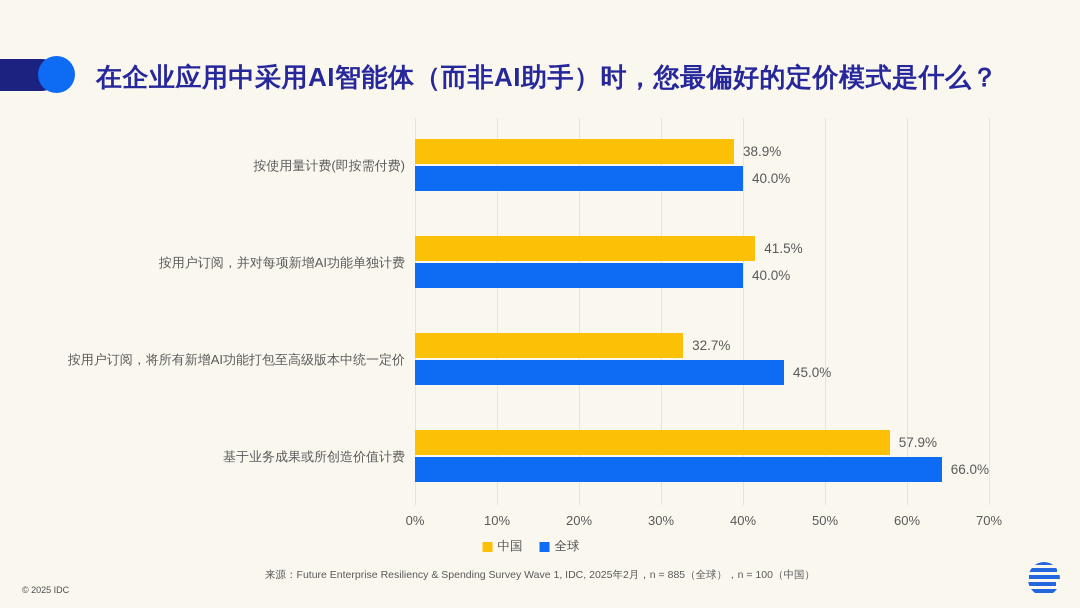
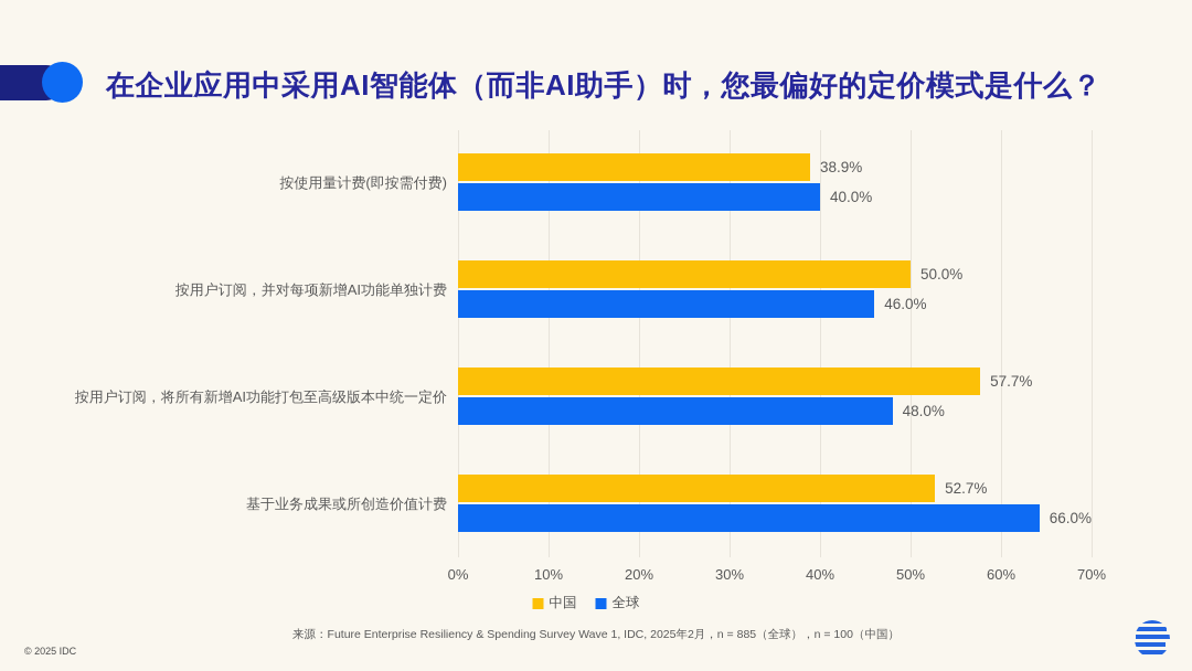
中国/按用户订阅，并对每项新增AI功能单独计费: 41.5% -> 50.0%
全球/按用户订阅，并对每项新增AI功能单独计费: 40.0% -> 46.0%
中国/按用户订阅，将所有新增AI功能打包至高级版本中统一定价: 32.7% -> 57.7%
全球/按用户订阅，将所有新增AI功能打包至高级版本中统一定价: 45.0% -> 48.0%
中国/基于业务成果或所创造价值计费: 57.9% -> 52.7%
